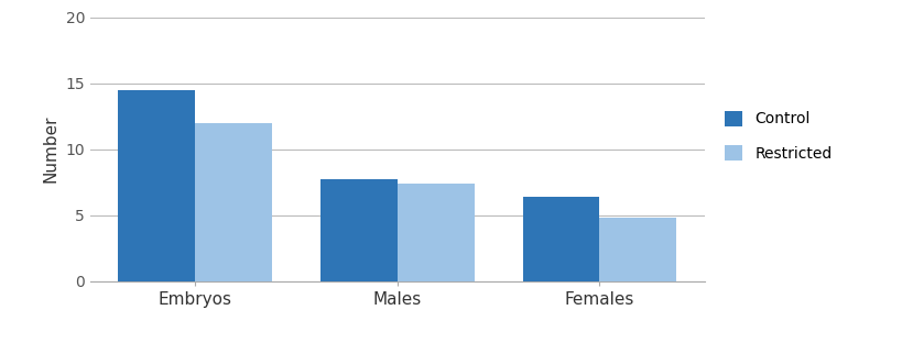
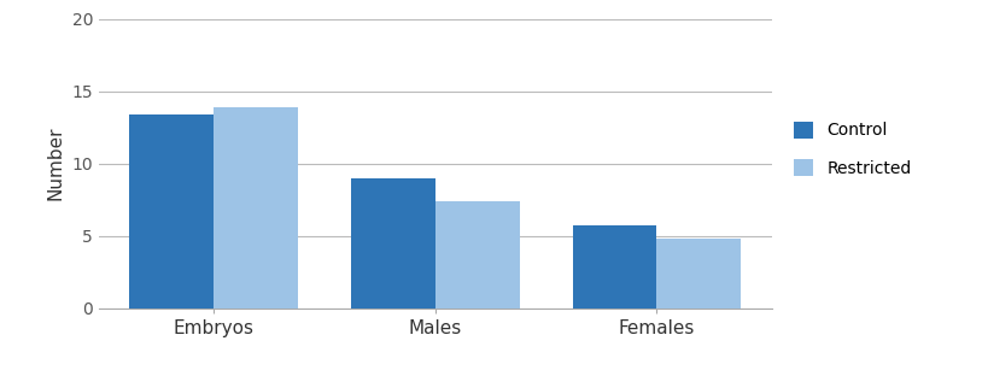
Control/Embryos: 14.5 -> 13.4
Restricted/Embryos: 12.0 -> 13.9
Control/Males: 7.7 -> 9.0
Control/Females: 6.4 -> 5.7
